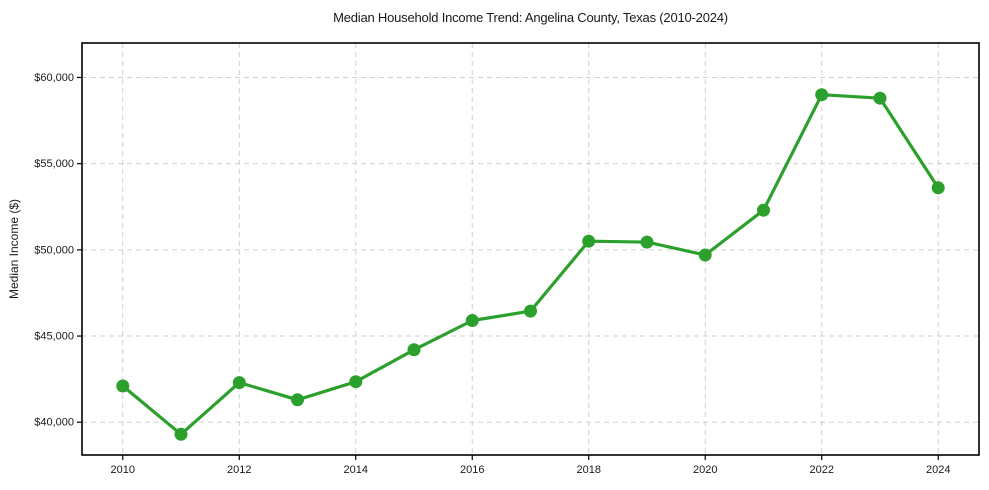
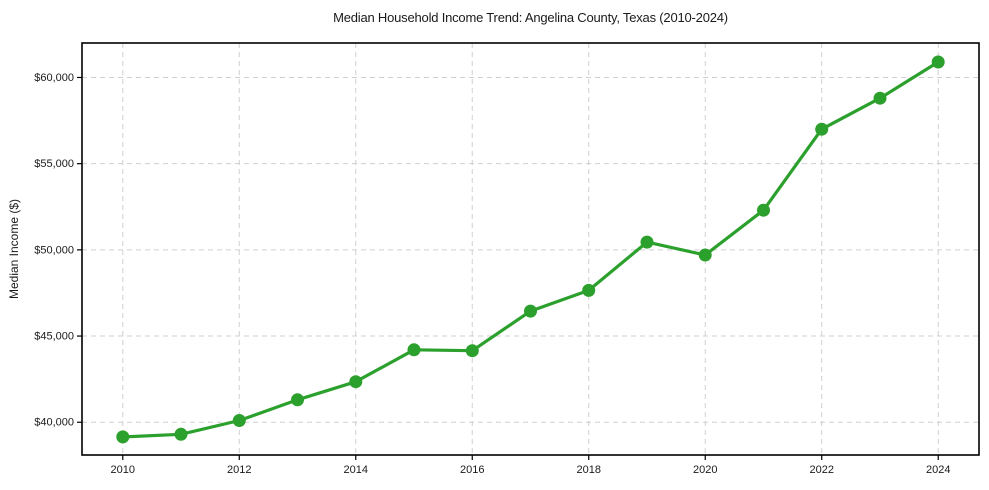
2010: $42100 -> $39200
2012: $42300 -> $40100
2016: $45900 -> $44200
2018: $50500 -> $47600
2022: $59000 -> $57000
2024: $53600 -> $60900
